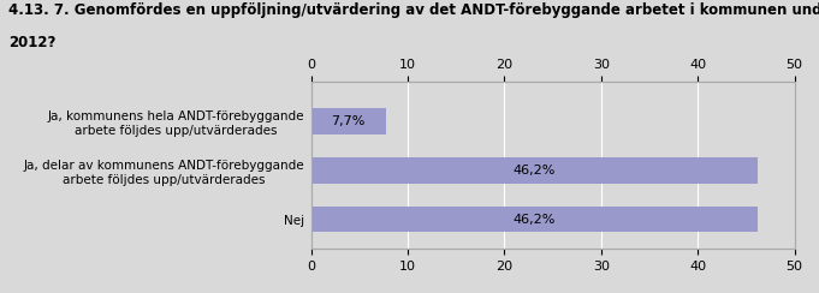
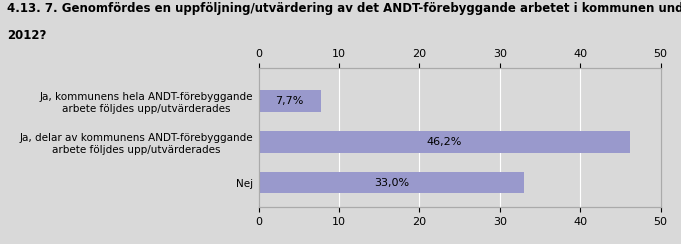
Nej: 46,2% -> 33,0%
